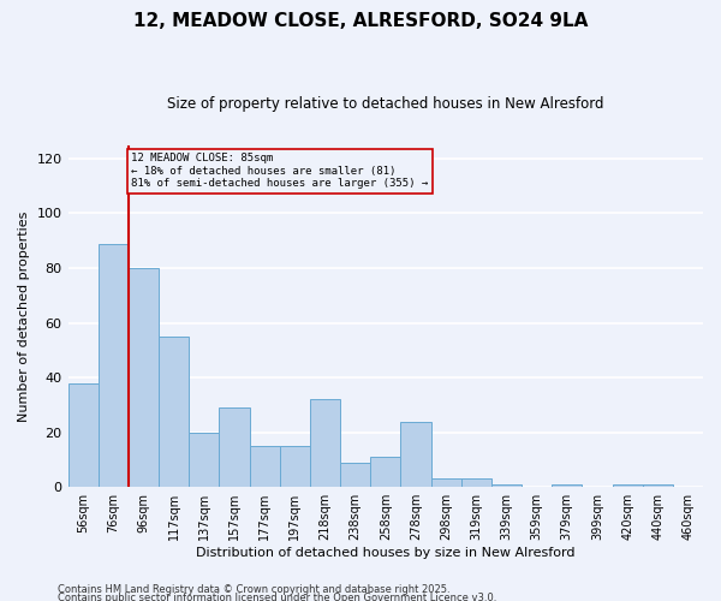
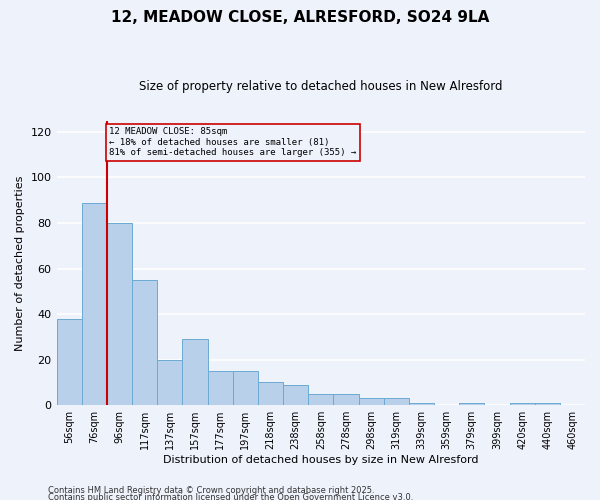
218sqm: 32 -> 10
258sqm: 11 -> 5
278sqm: 24 -> 5
